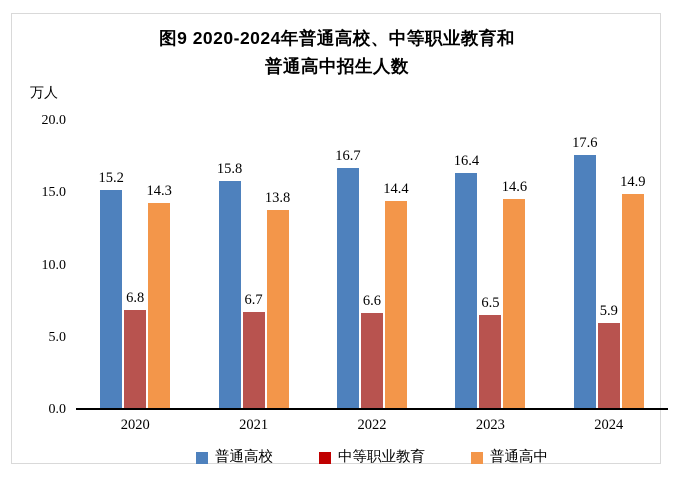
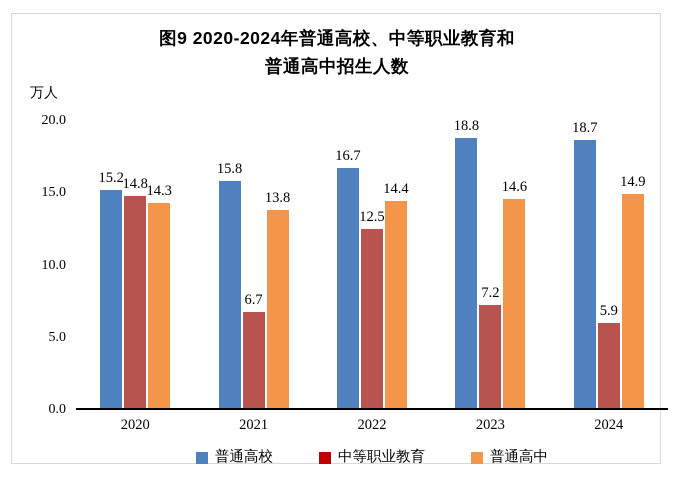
中等职业教育/2020: 6.8 -> 14.8
中等职业教育/2022: 6.6 -> 12.5
普通高校/2023: 16.4 -> 18.8
中等职业教育/2023: 6.5 -> 7.2
普通高校/2024: 17.6 -> 18.7
